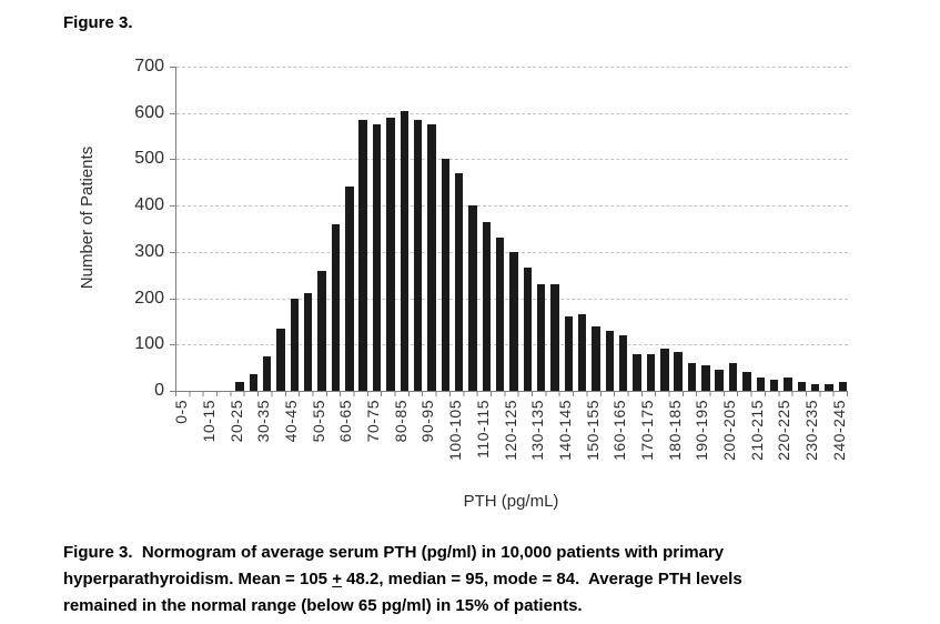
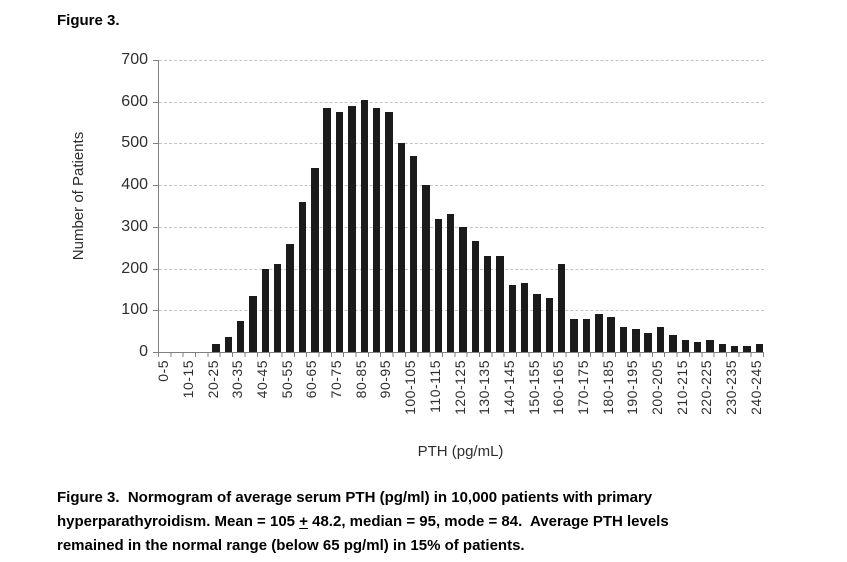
110-115: 360 -> 320
160-165: 120 -> 210
